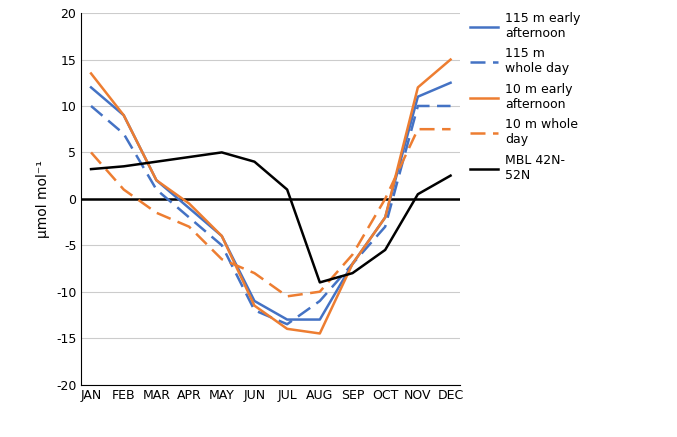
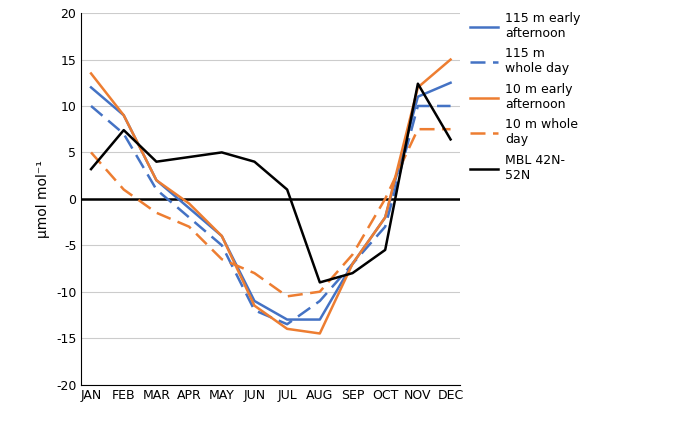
MBL 42N- 52N/FEB: 3.5 -> 7.4
MBL 42N- 52N/NOV: 0.5 -> 12.4
MBL 42N- 52N/DEC: 2.5 -> 6.4
